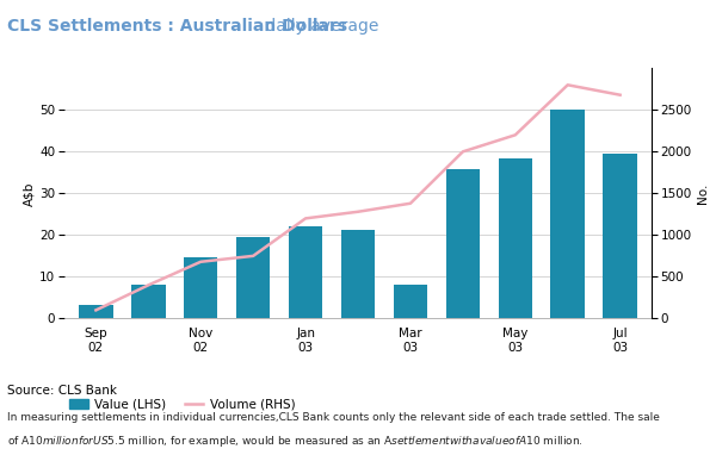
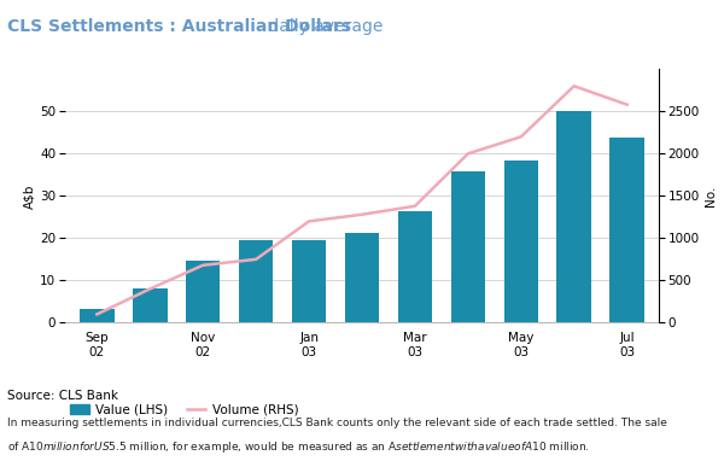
Value (LHS)/Jan 03: 22.0 -> 19.5
Value (LHS)/Mar 03: 8.0 -> 26.3
Value (LHS)/Jul 03: 39.5 -> 43.8
Volume (RHS)/Jul 03: 2680 -> 2580
